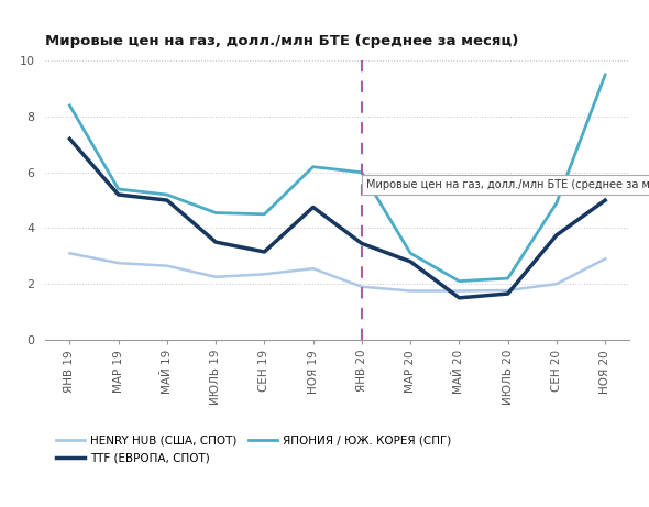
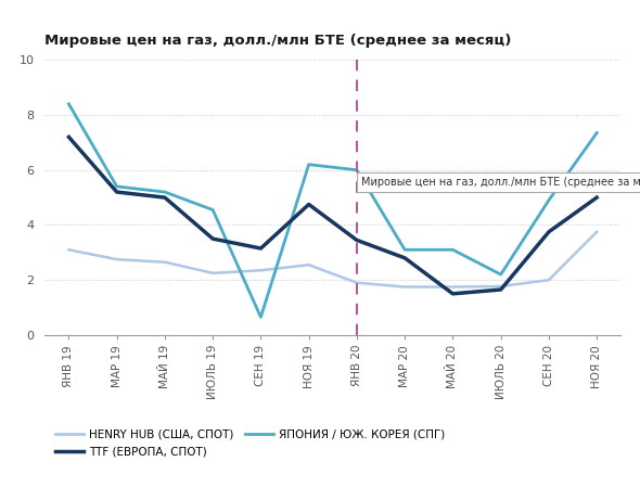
ЯПОНИЯ / ЮЖ. КОРЕЯ (СПГ)/СЕН 19: 4.50 -> 0.65
ЯПОНИЯ / ЮЖ. КОРЕЯ (СПГ)/МАЙ 20: 2.10 -> 3.10
HENRY HUB (США, СПОТ)/НОЯ 20: 2.90 -> 3.75
ЯПОНИЯ / ЮЖ. КОРЕЯ (СПГ)/НОЯ 20: 9.50 -> 7.35
